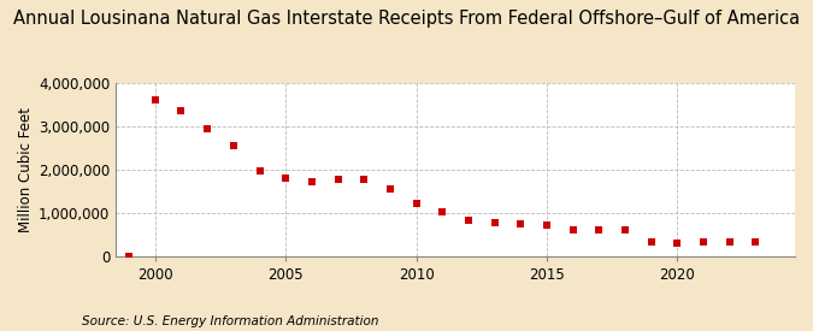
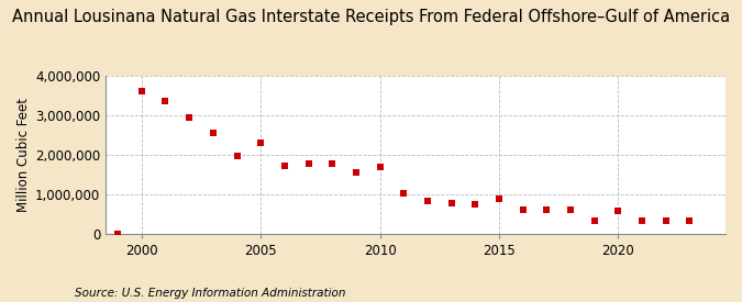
2005: 1,810,000 -> 2,300,000
2010: 1,240,000 -> 1,700,000
2015: 720,000 -> 900,000
2020: 310,000 -> 600,000
